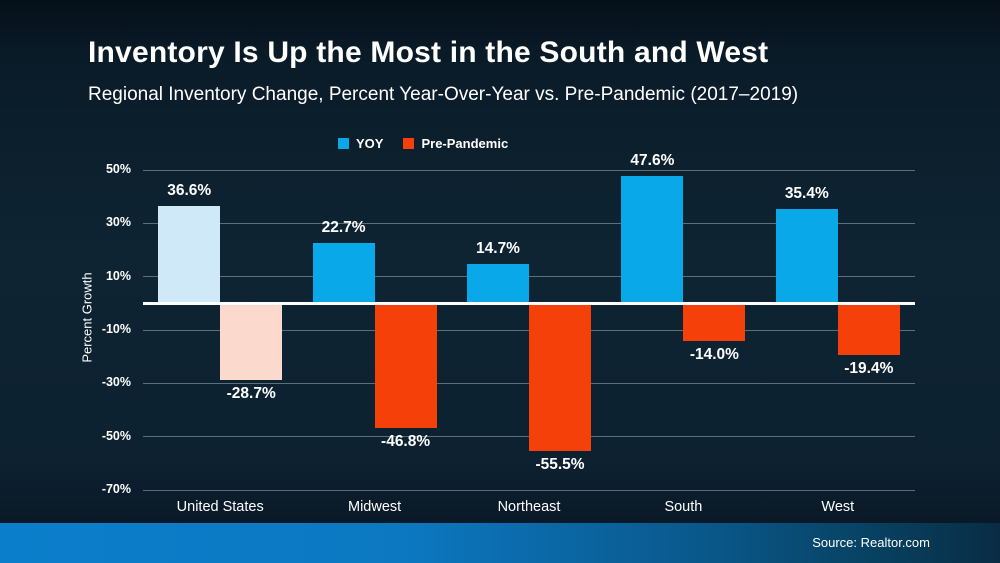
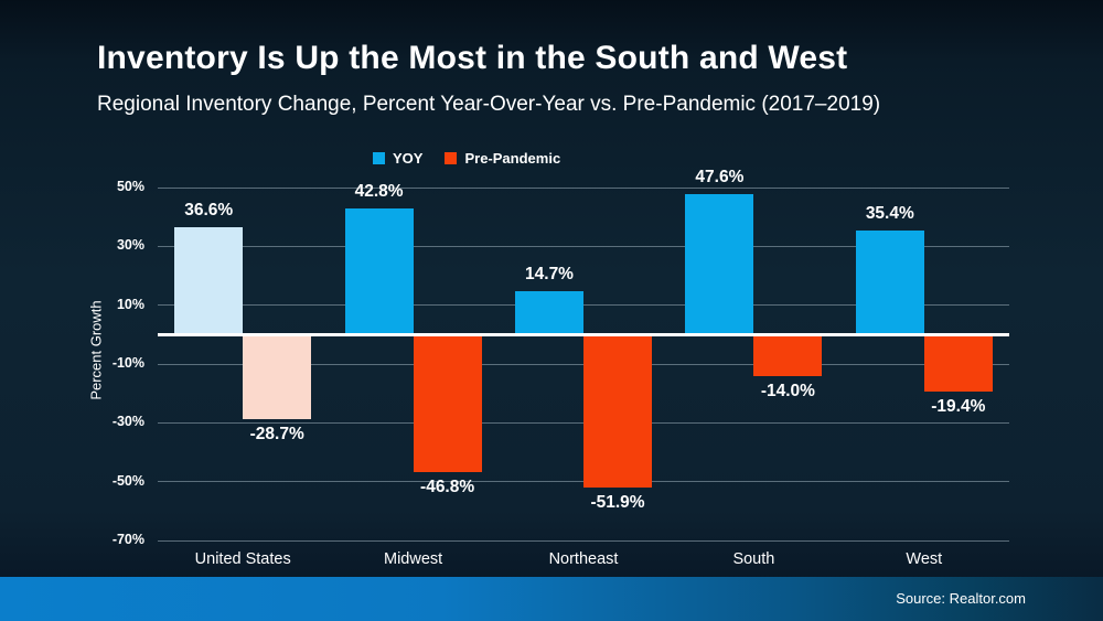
YOY/Midwest: 22.7% -> 42.8%
Pre-Pandemic/Northeast: -55.5% -> -51.9%
